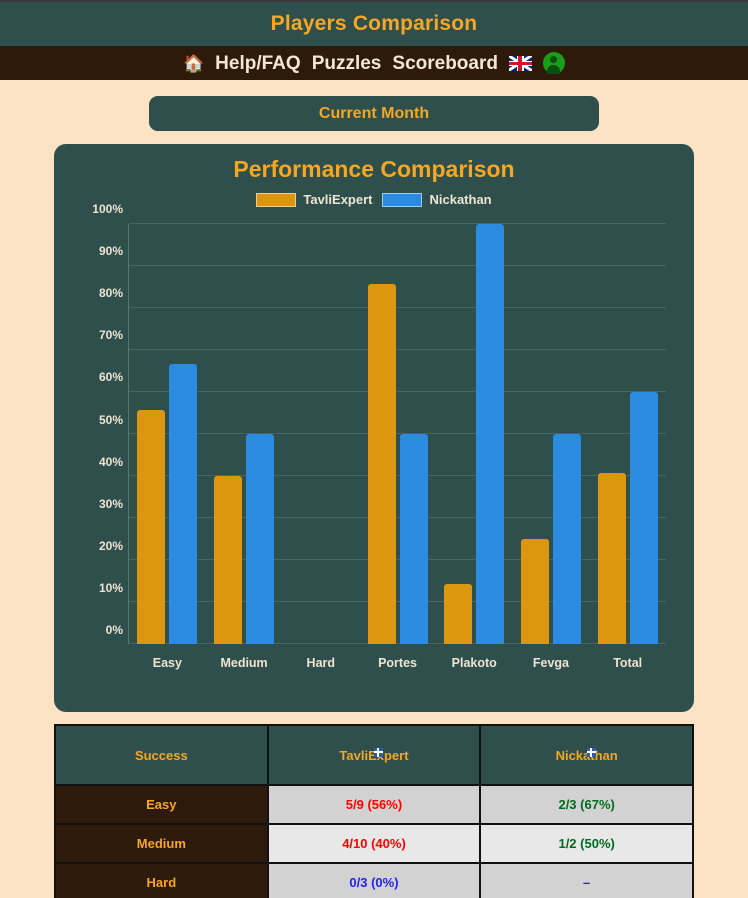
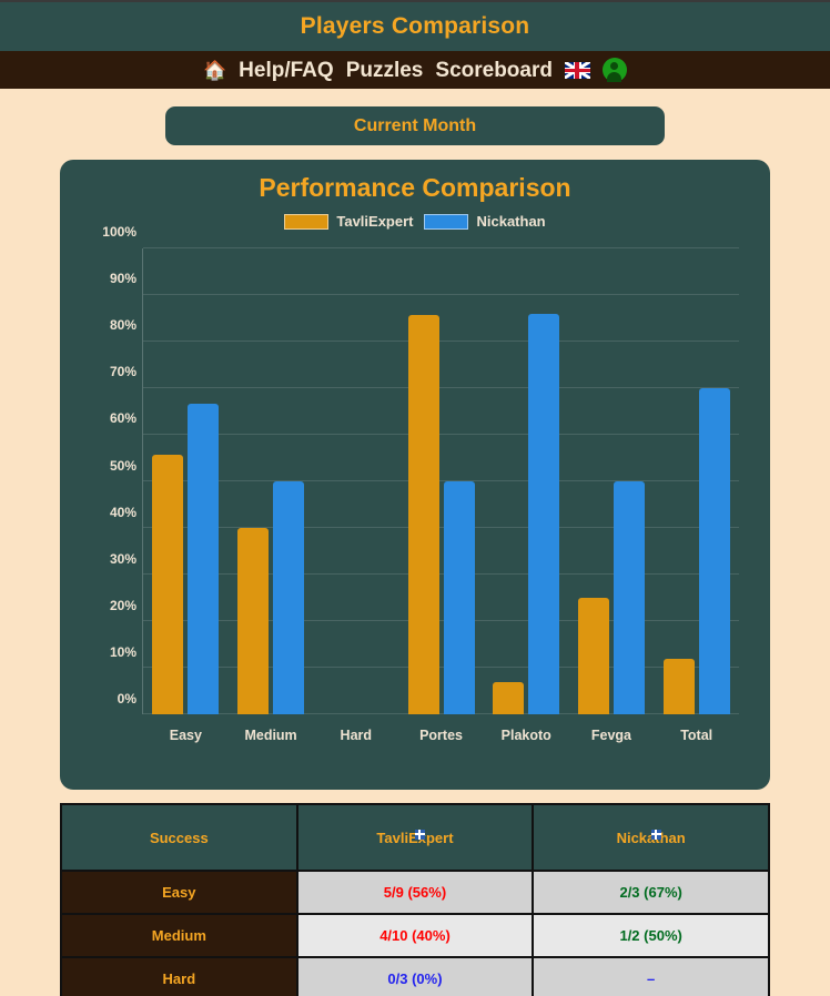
TavliExpert/Plakoto: 14% -> 7%
Nickathan/Plakoto: 100% -> 86%
TavliExpert/Total: 41% -> 12%
Nickathan/Total: 60% -> 70%
